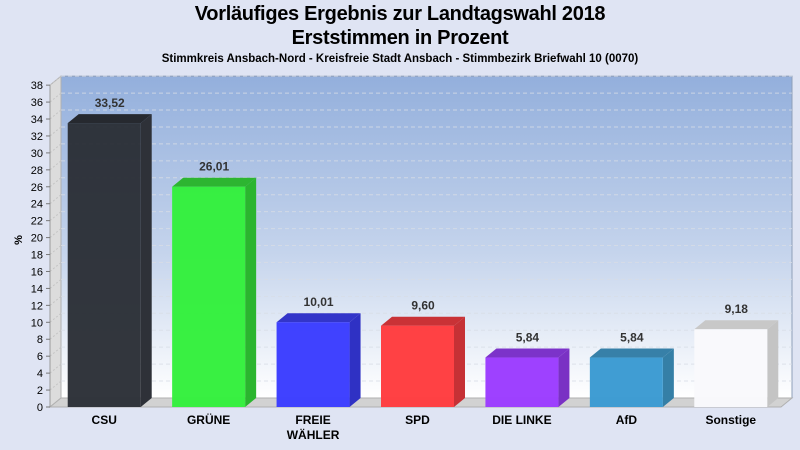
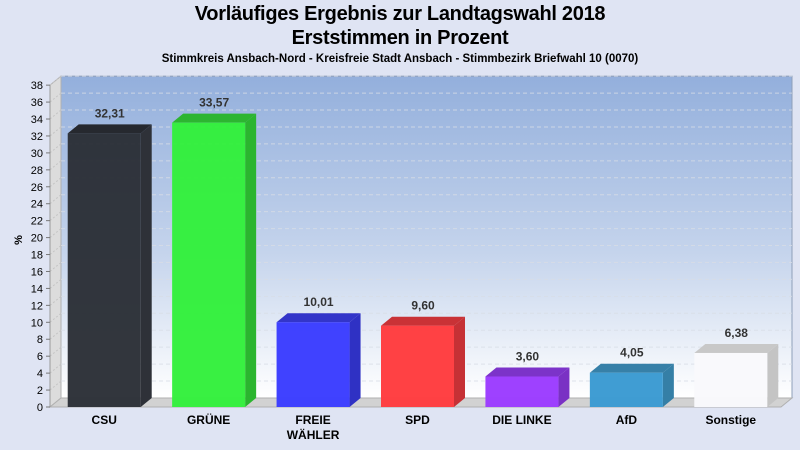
CSU: 33,52 -> 32,31
GRÜNE: 26,01 -> 33,57
DIE LINKE: 5,84 -> 3,60
AfD: 5,84 -> 4,05
Sonstige: 9,18 -> 6,38
